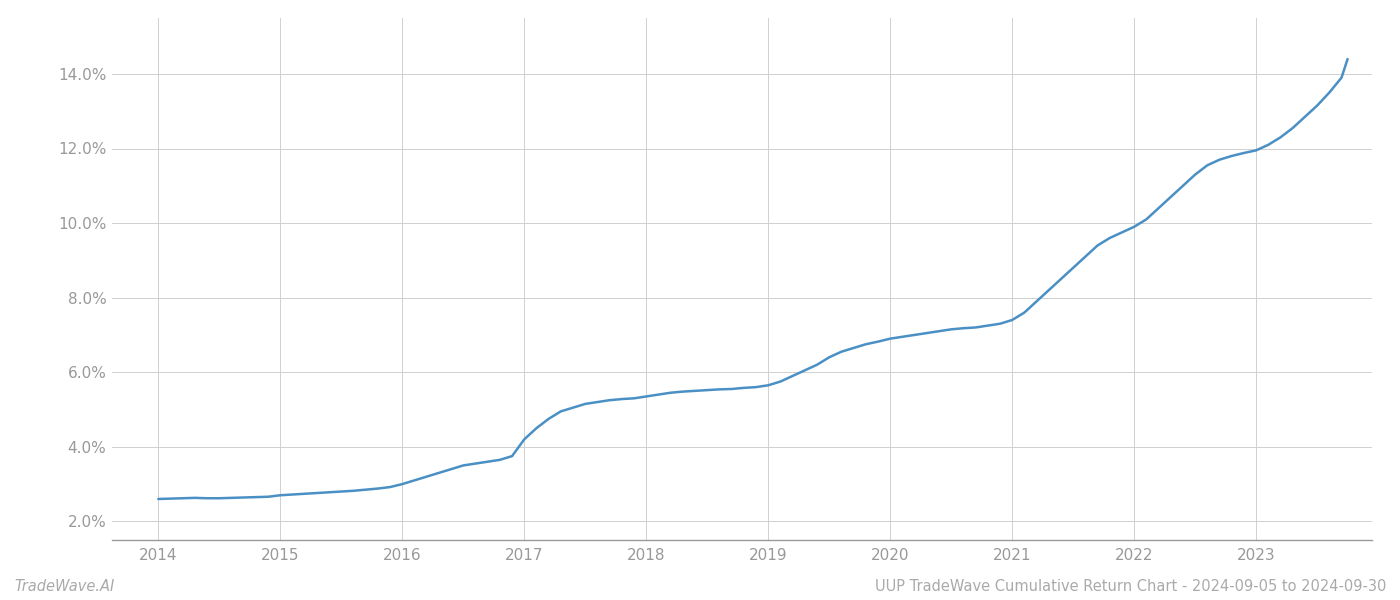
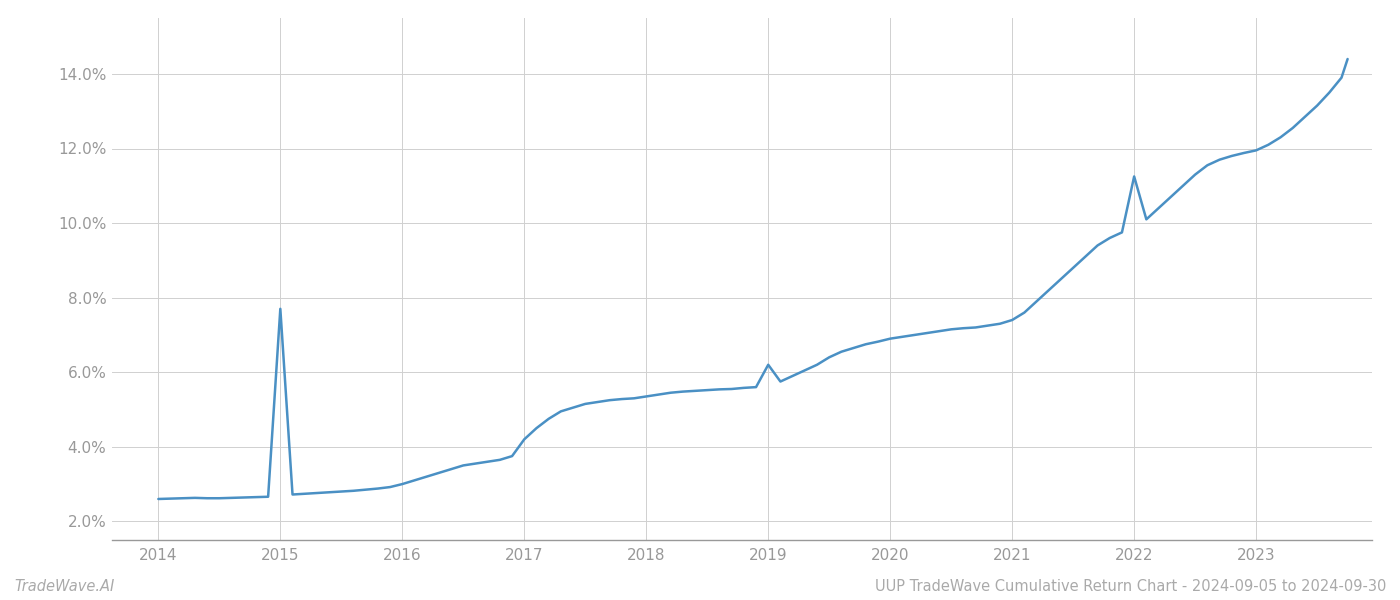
2015: 2.70% -> 7.70%
2019: 5.65% -> 6.20%
2022: 9.90% -> 11.25%
